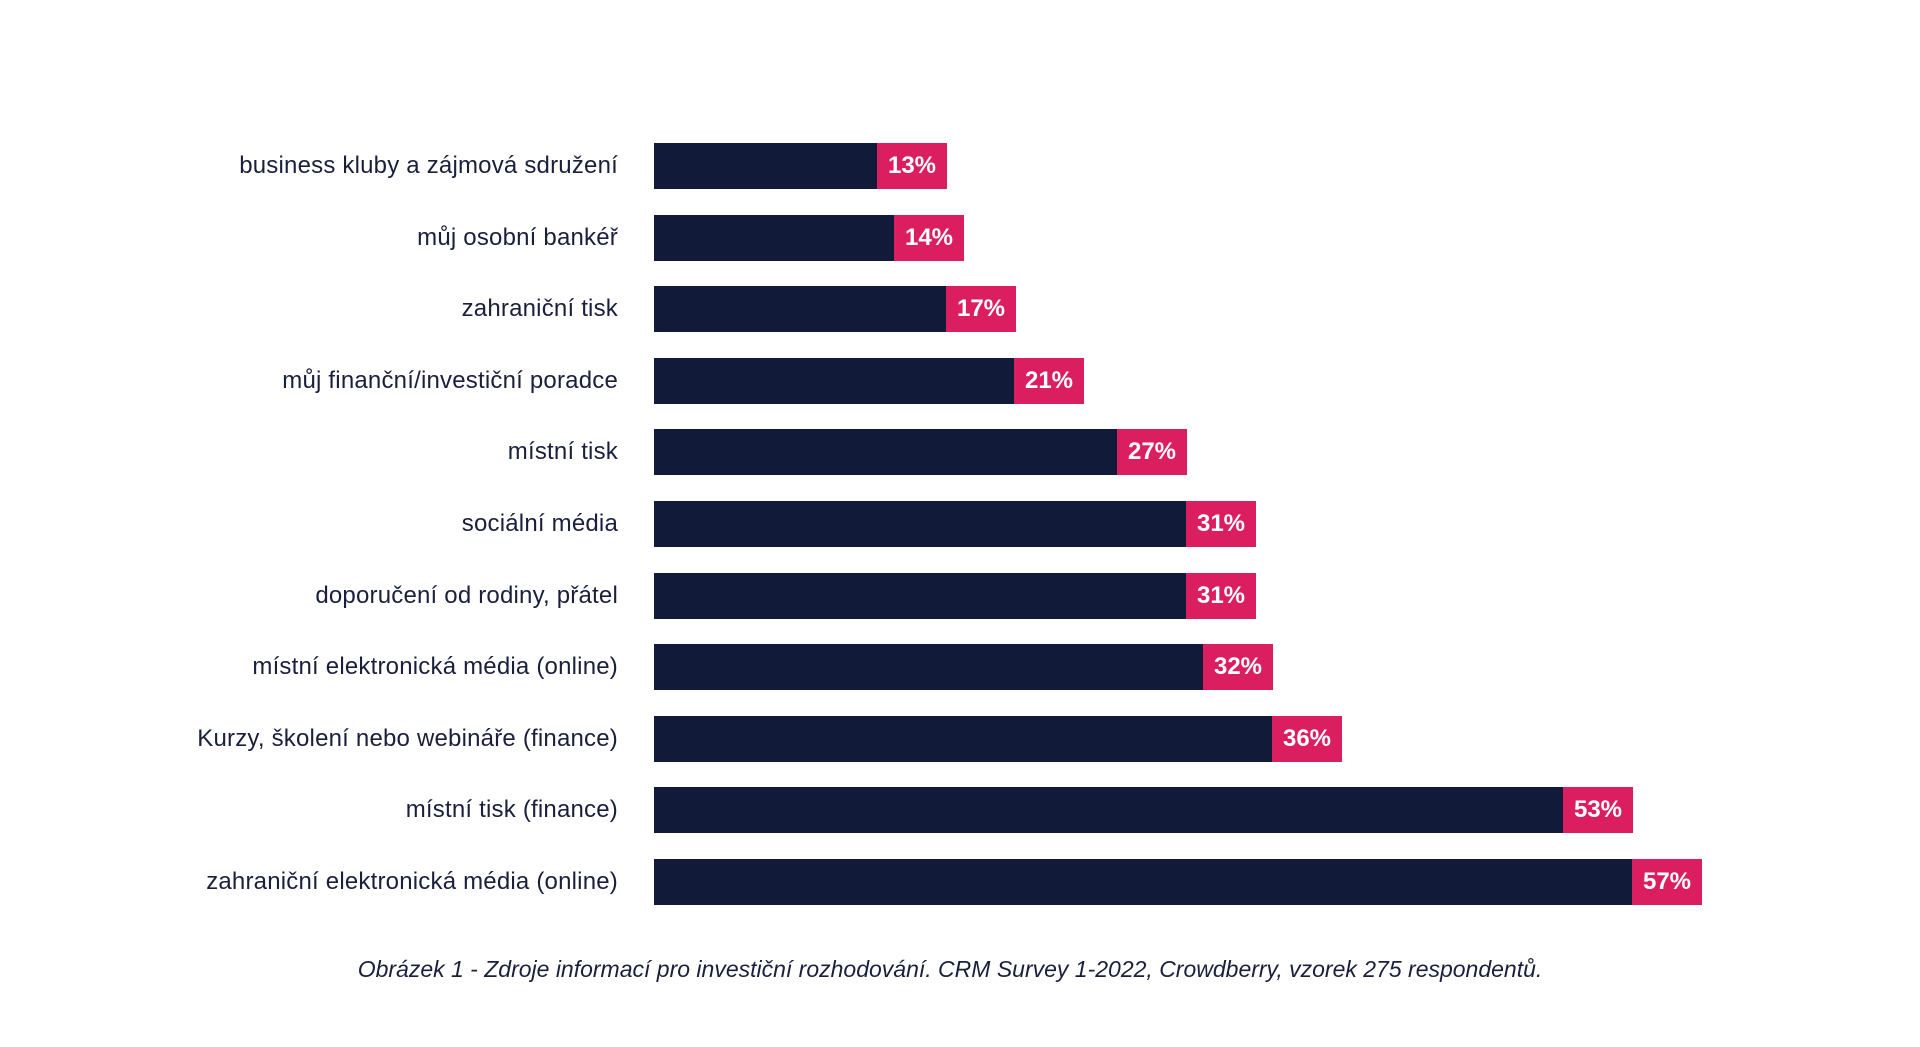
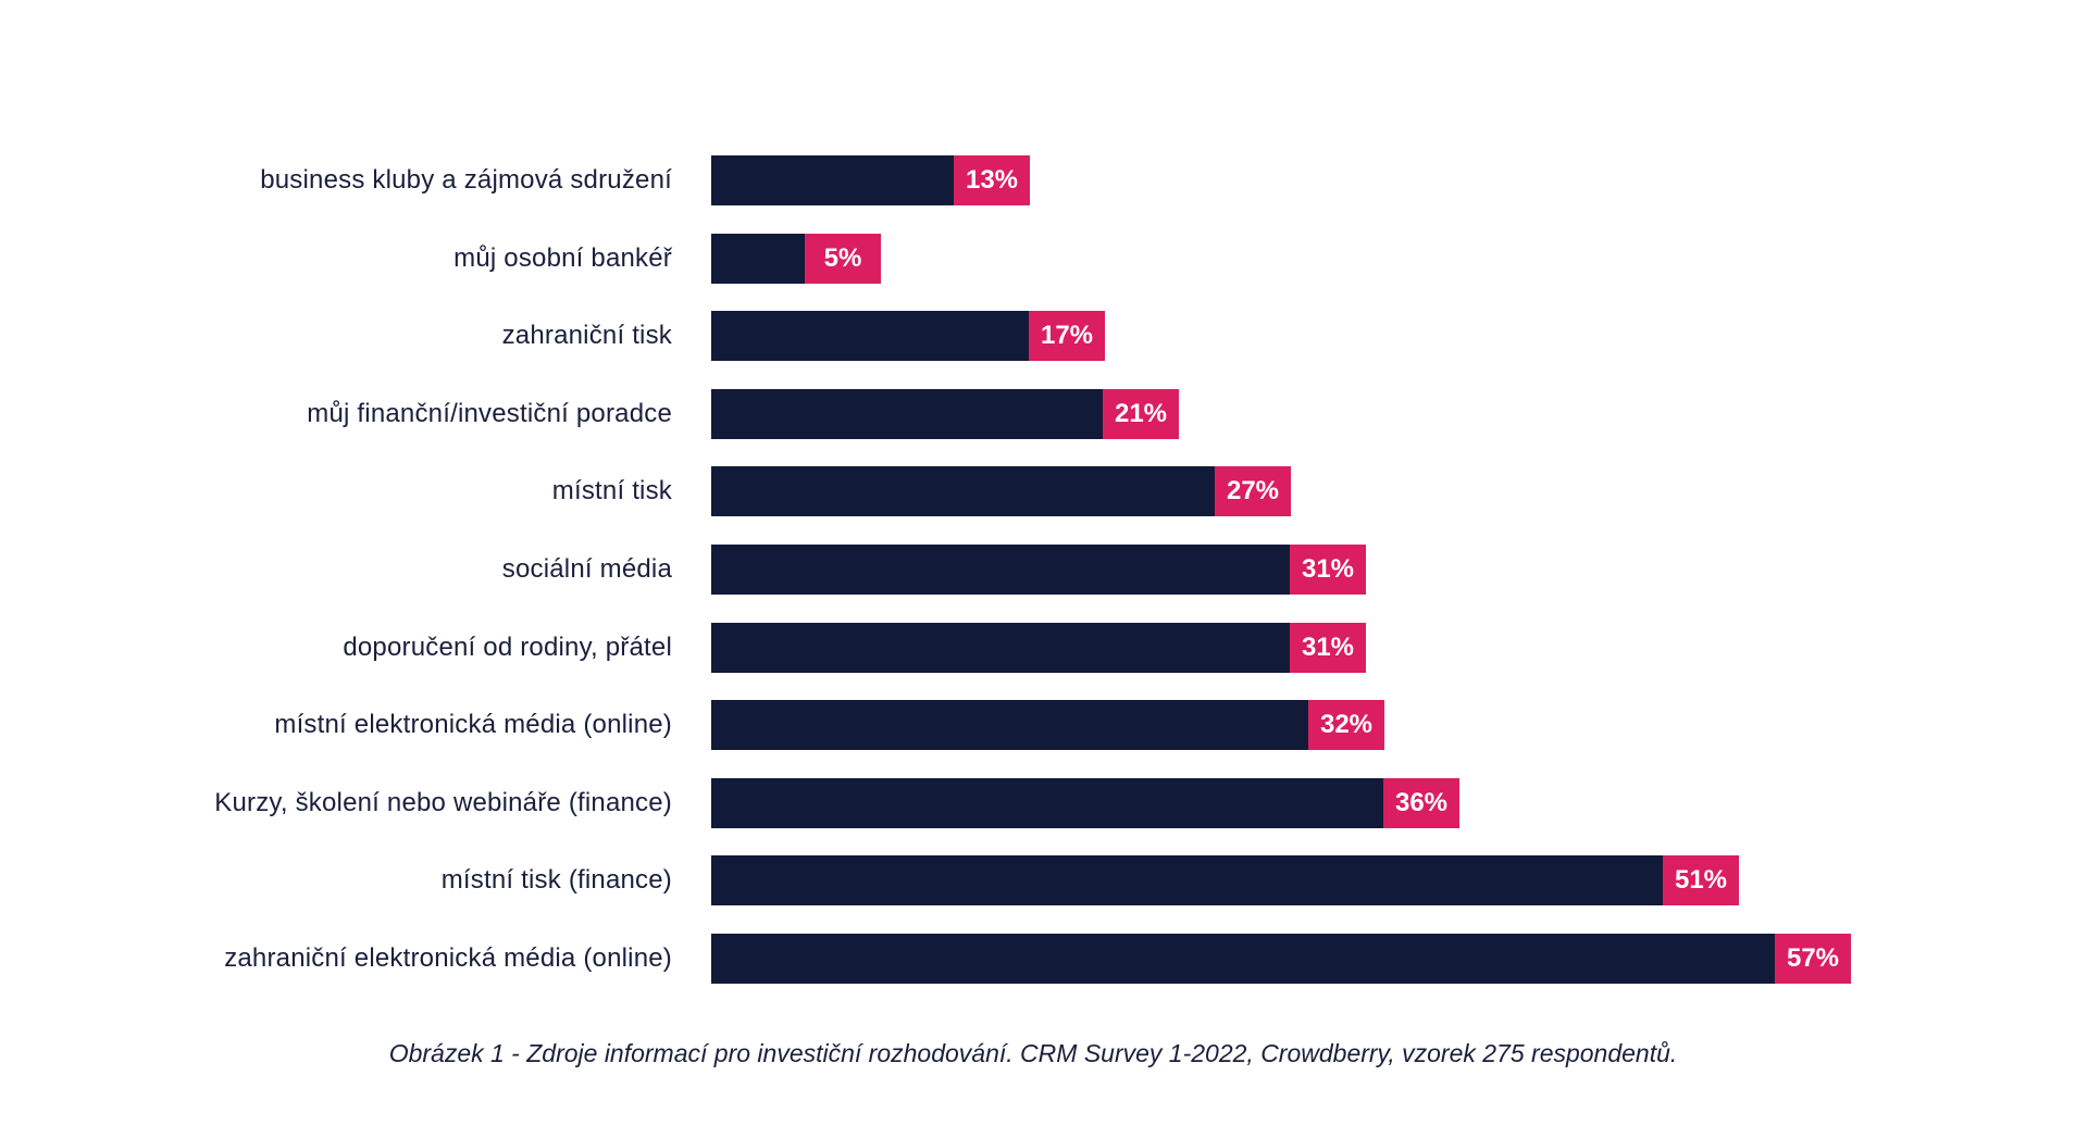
můj osobní bankéř: 14% -> 5%
místní tisk (finance): 53% -> 51%
